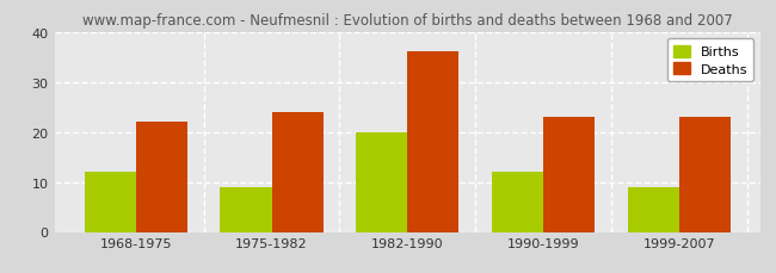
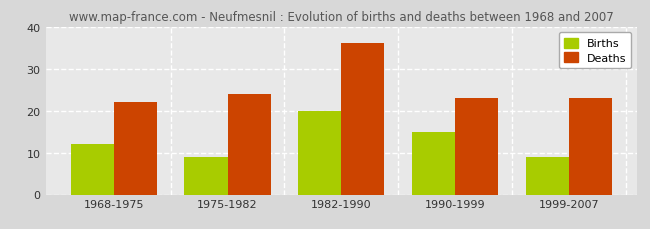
Births/1990-1999: 12 -> 15
